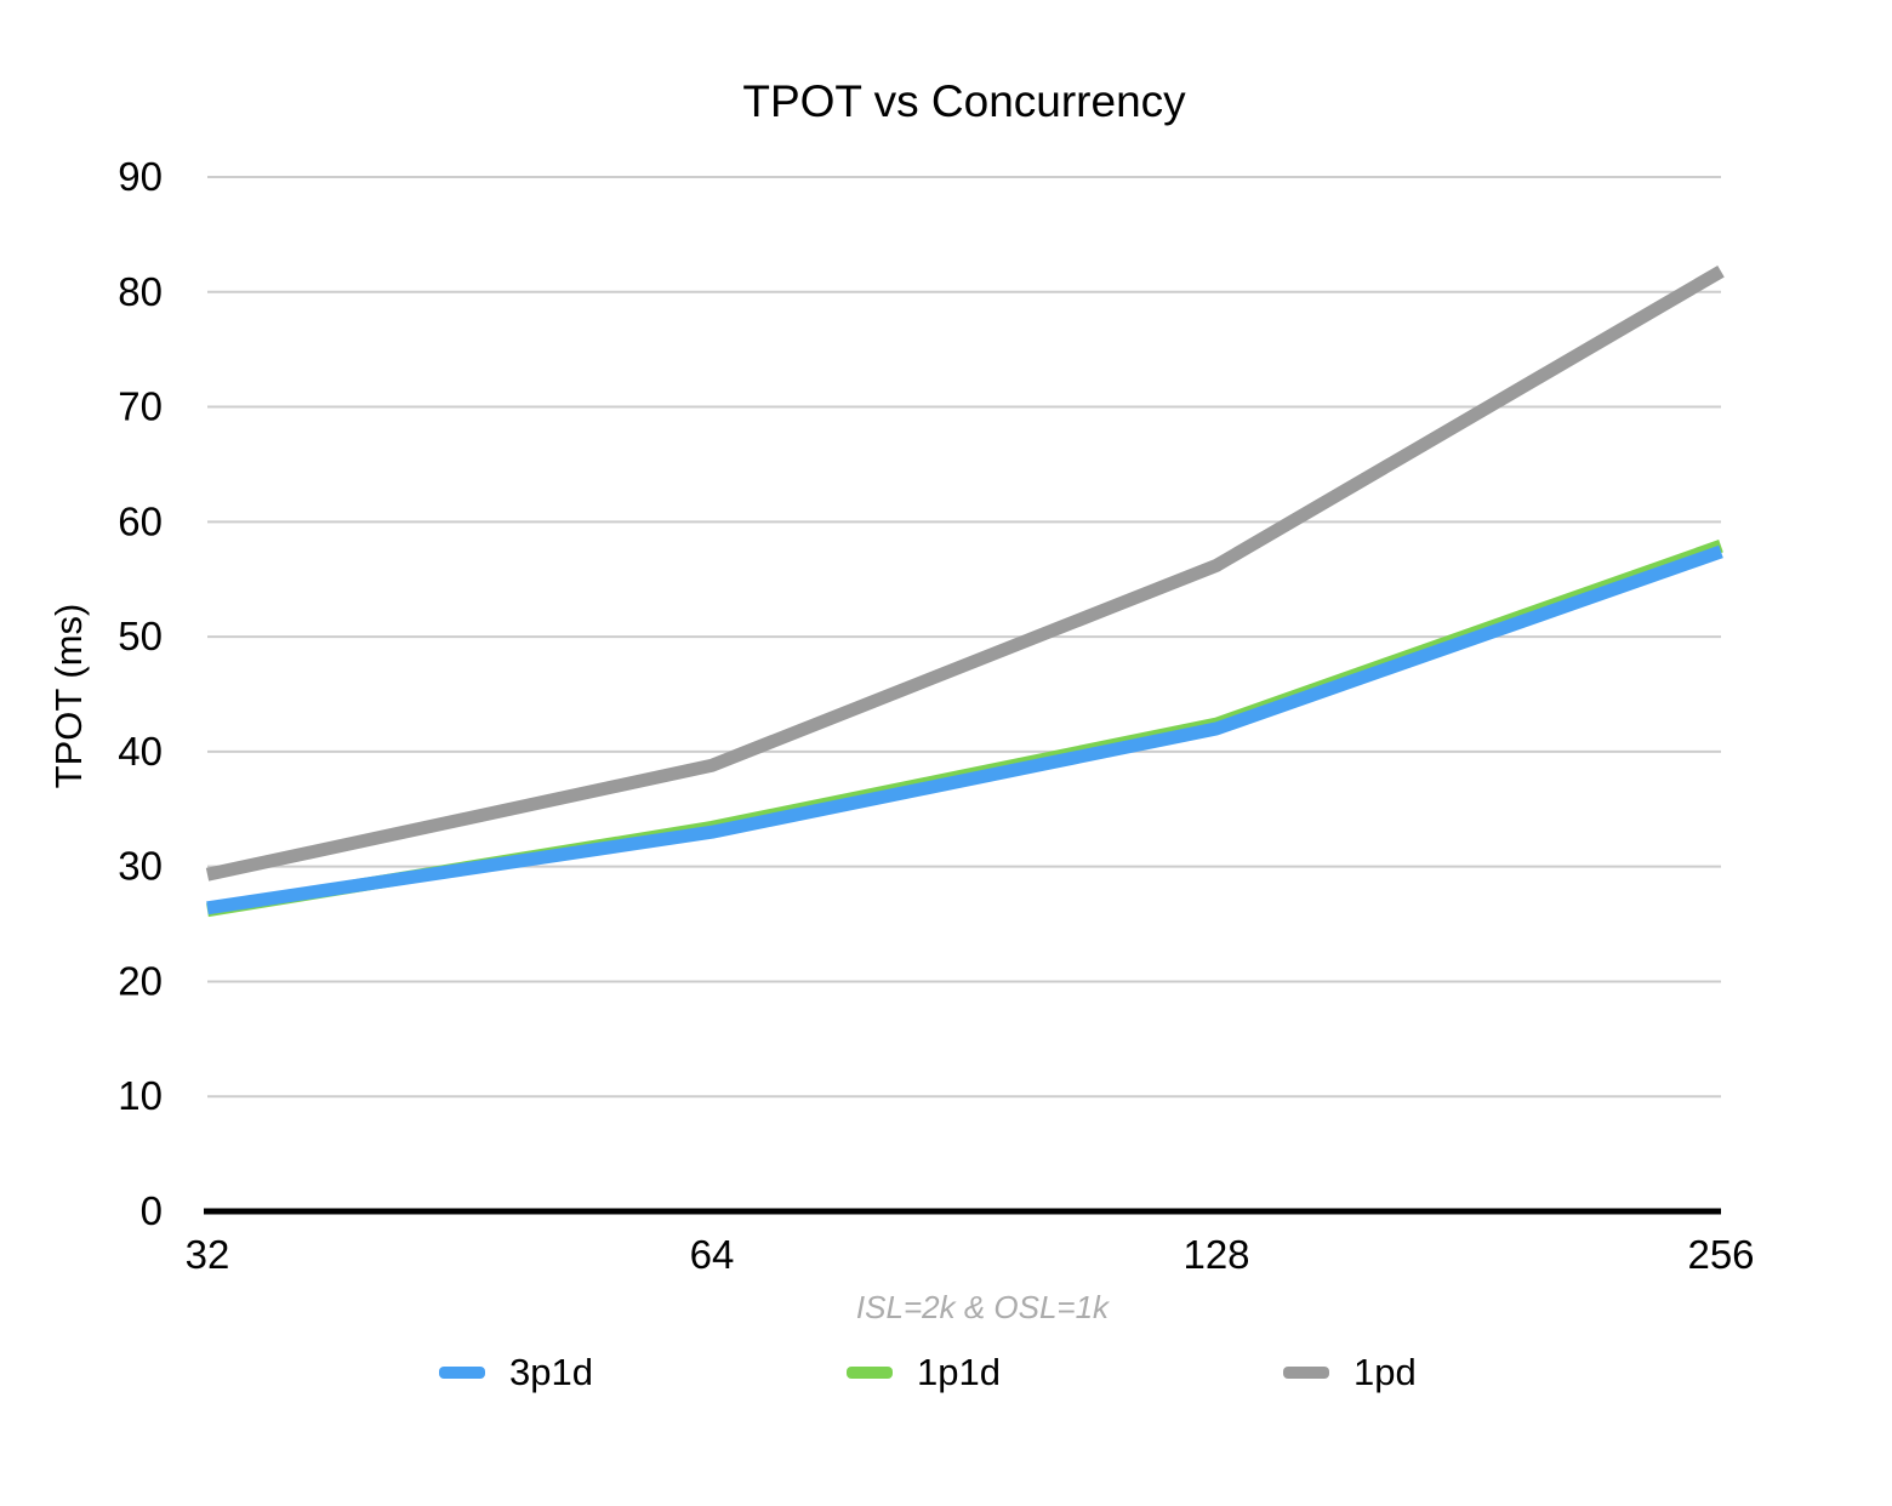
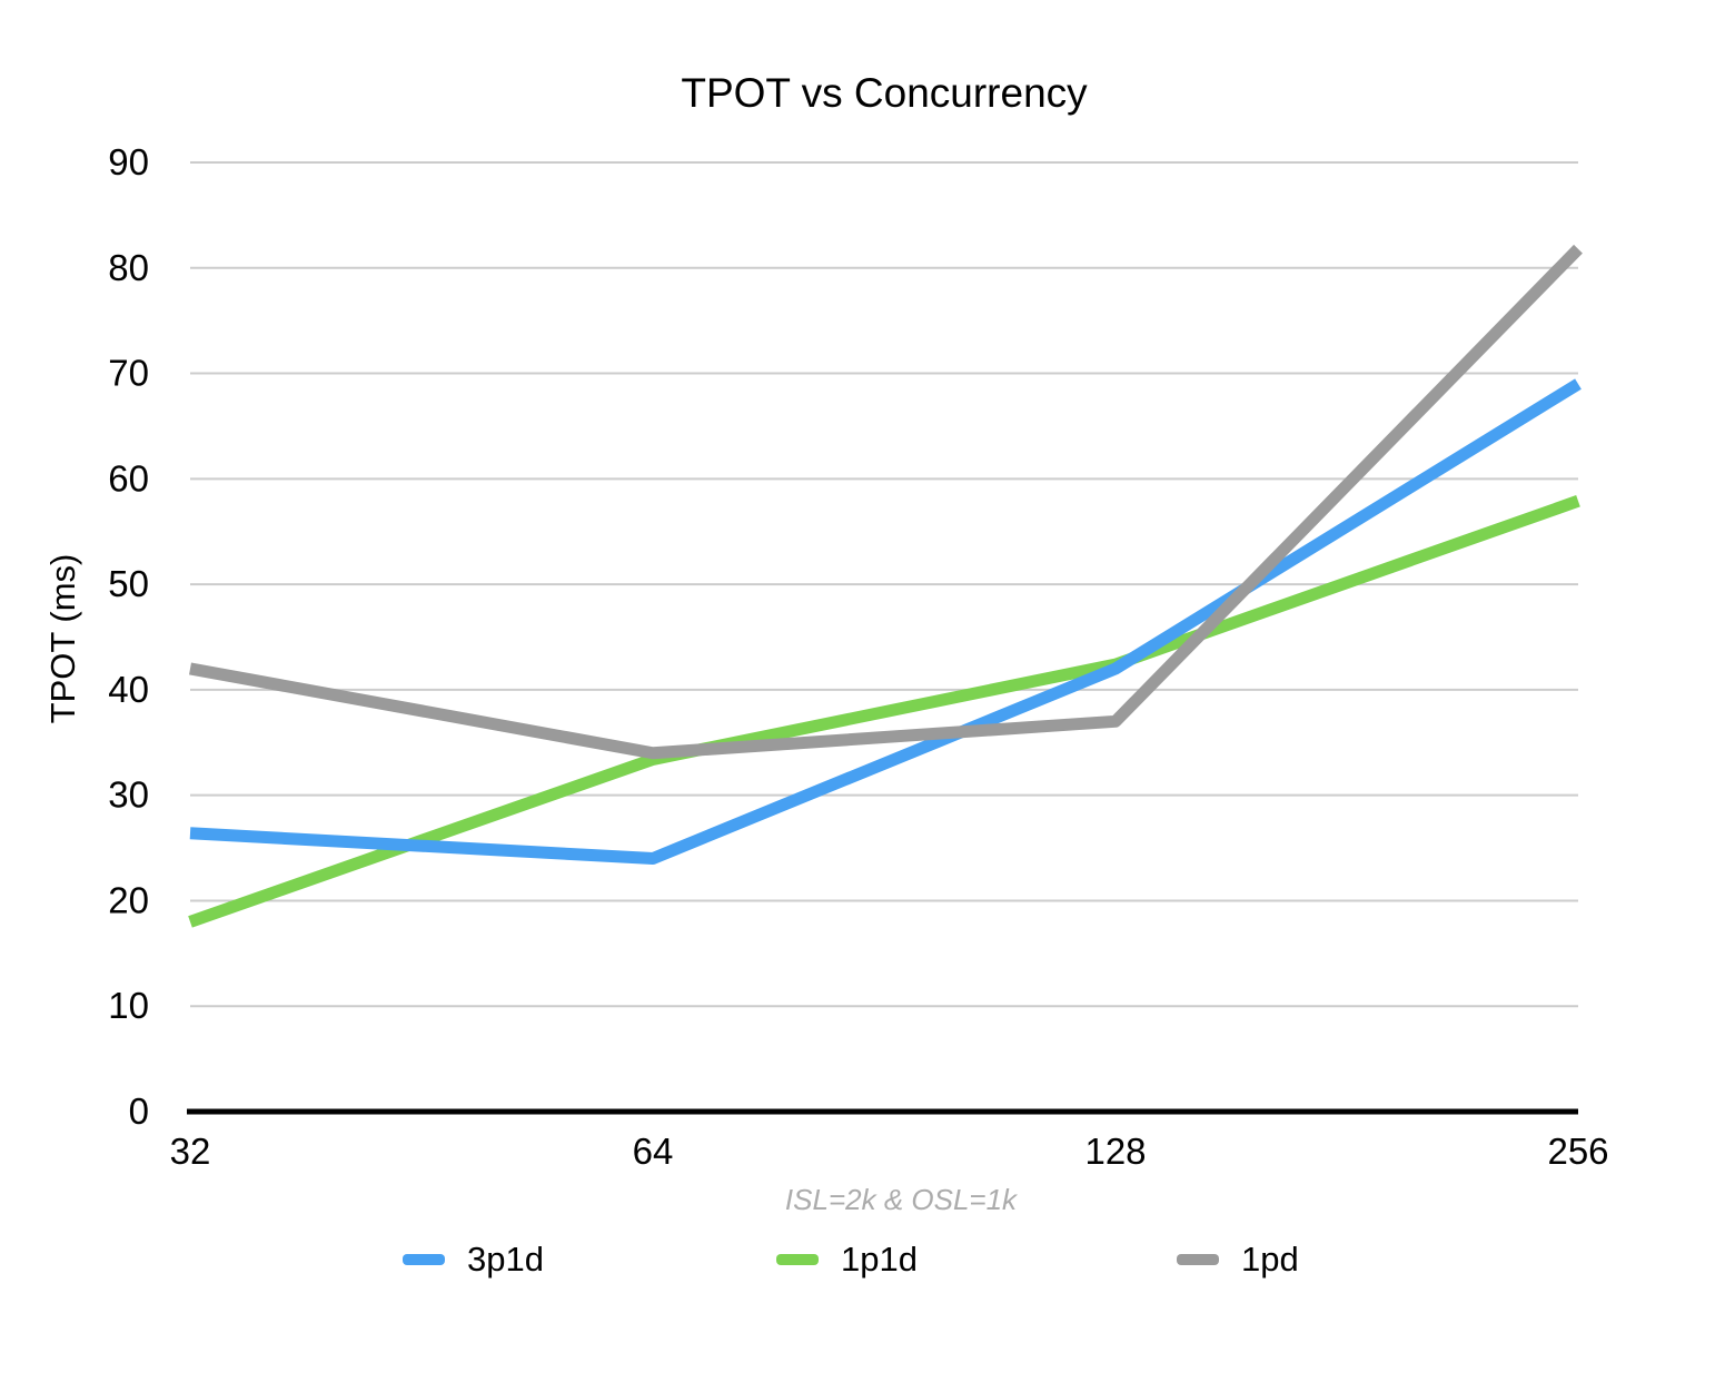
1p1d/32: 26 -> 18
1pd/32: 29 -> 42
3p1d/64: 33 -> 24
1pd/64: 39 -> 34
1pd/128: 56 -> 37
3p1d/256: 57 -> 69
